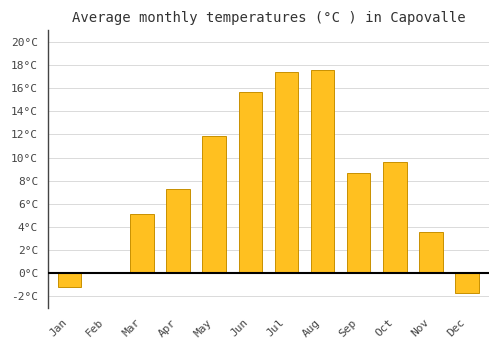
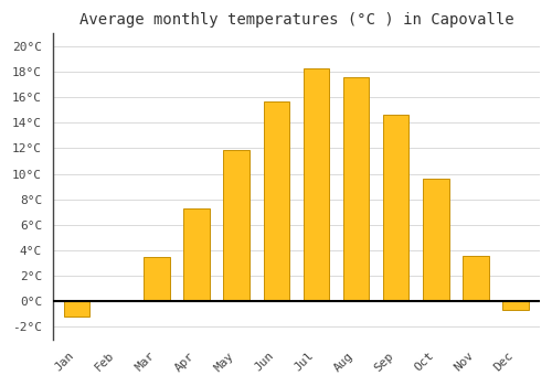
Mar: 5.1°C -> 3.5°C
Jul: 17.4°C -> 18.3°C
Sep: 8.7°C -> 14.6°C
Dec: -1.7°C -> -0.7°C
